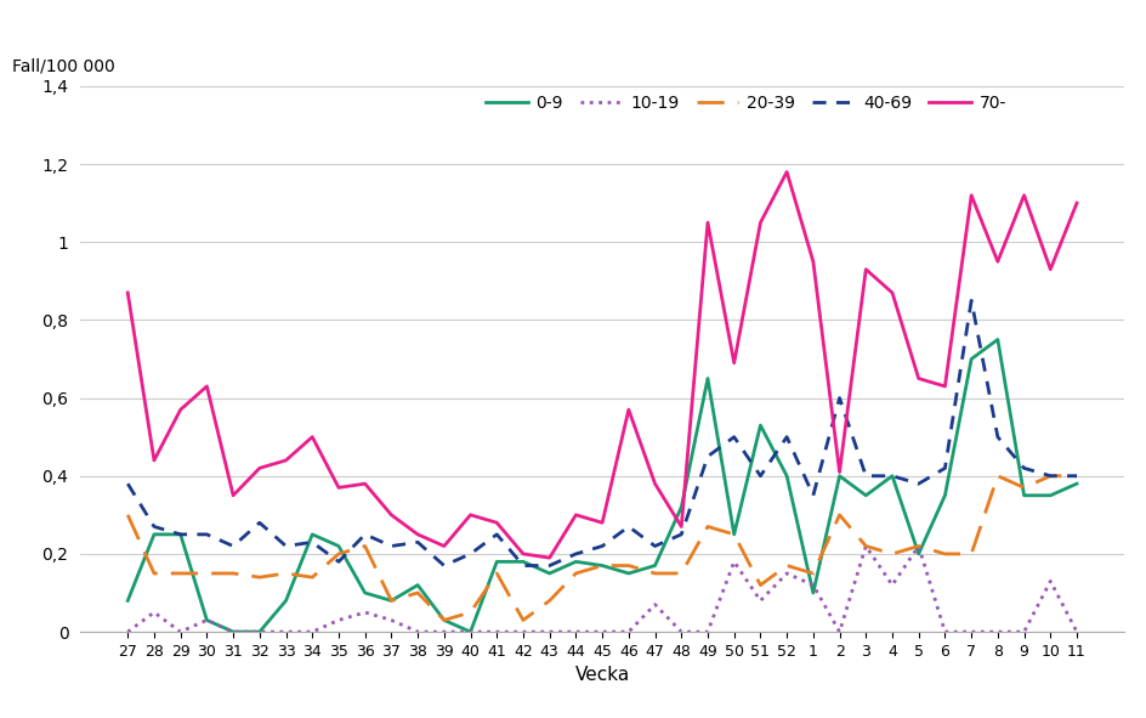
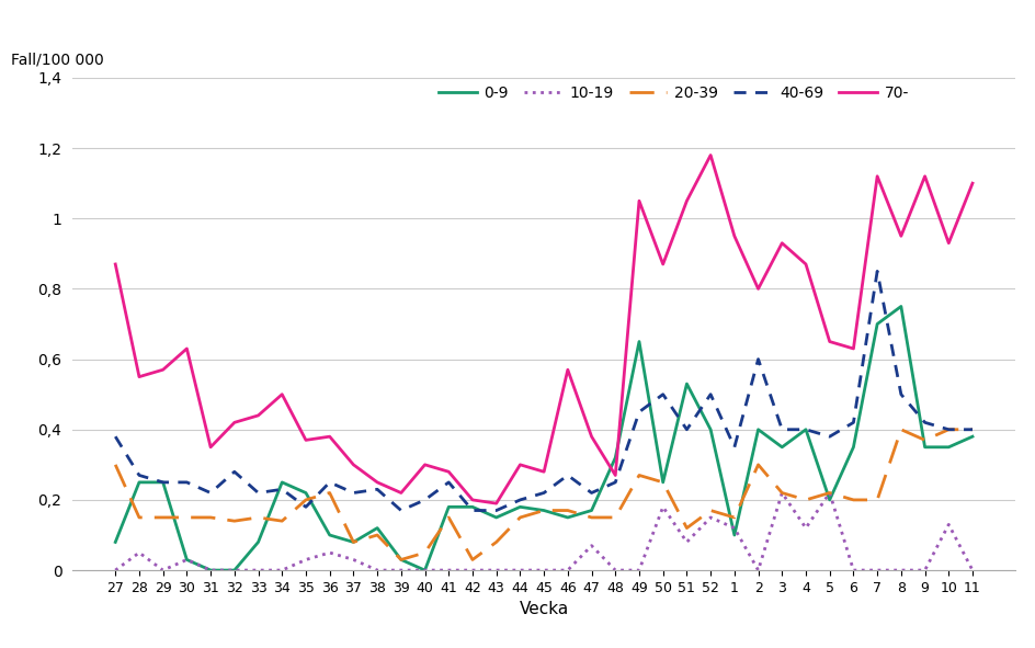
70-/28: 0,44 -> 0,55
70-/50: 0,69 -> 0,87
70-/2: 0,41 -> 0,80
